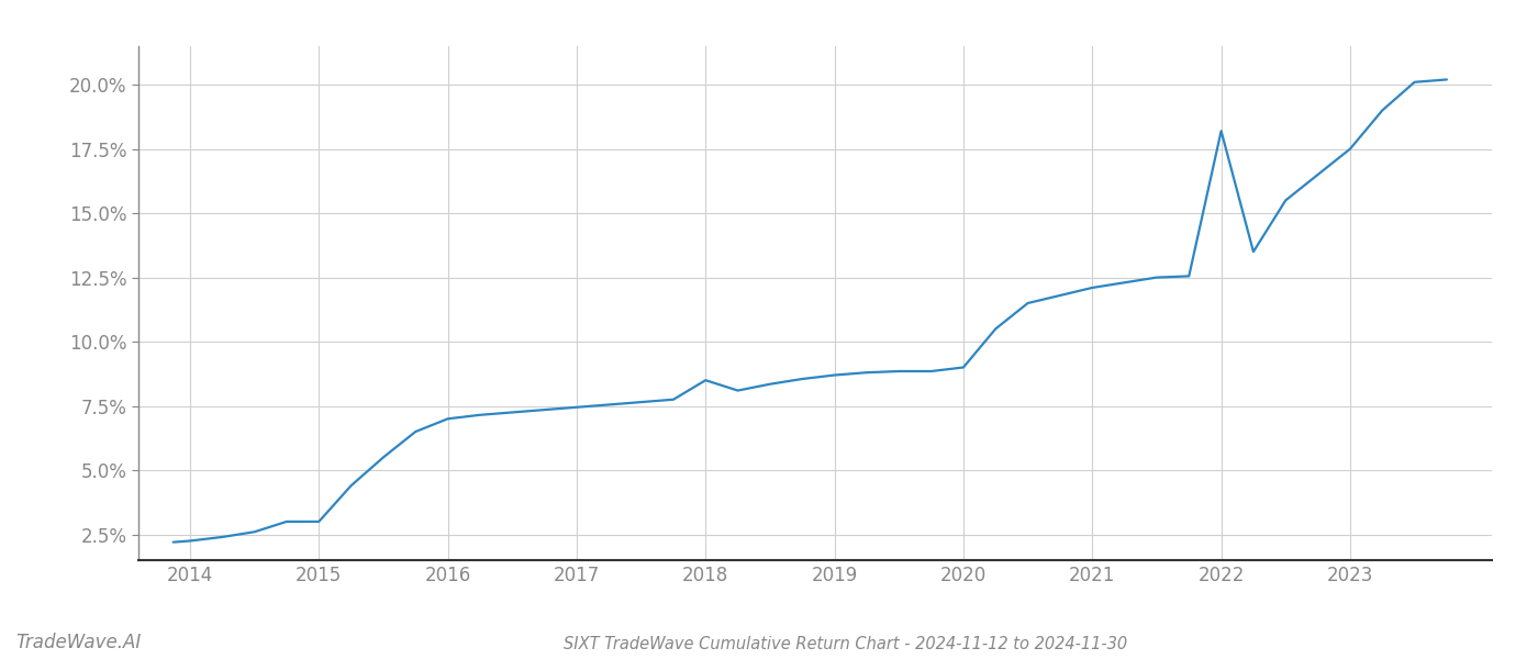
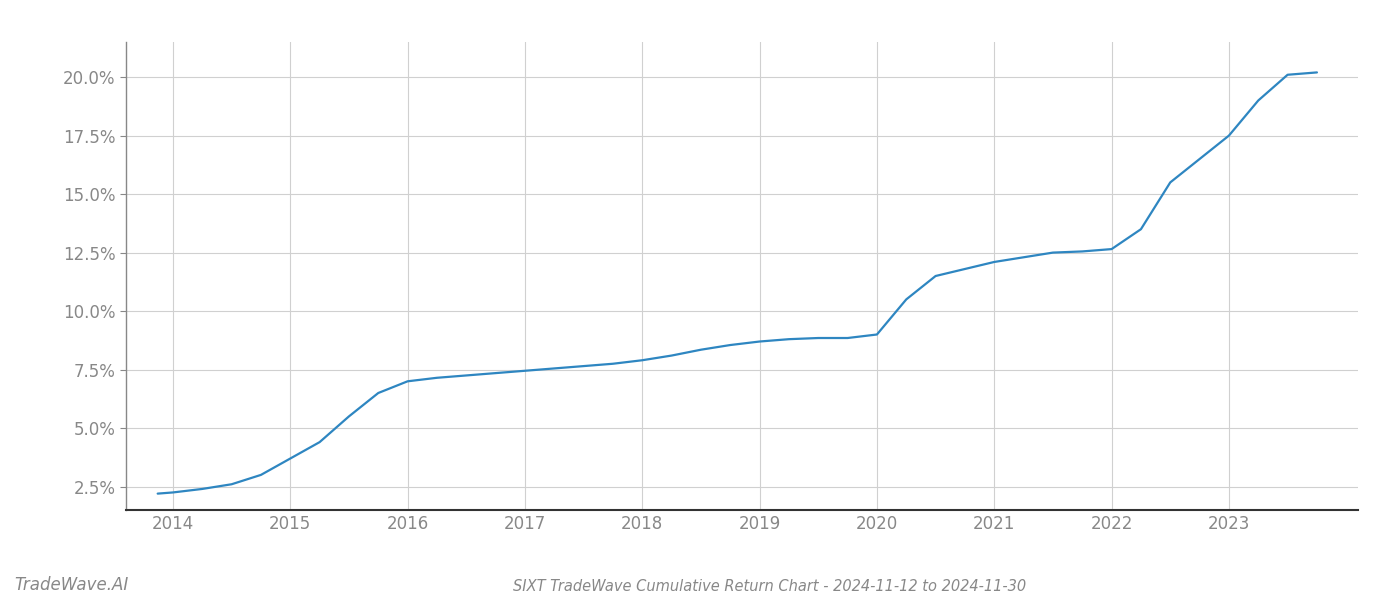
2015: 3.00% -> 3.70%
2018: 8.50% -> 7.90%
2022: 18.20% -> 12.65%
